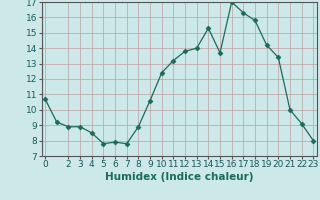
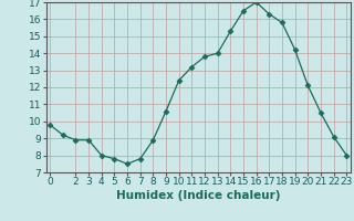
0: 10.7 -> 9.8
4: 8.5 -> 8.0
6: 7.9 -> 7.5
15: 13.7 -> 16.5
20: 13.4 -> 12.1
21: 10.0 -> 10.5
